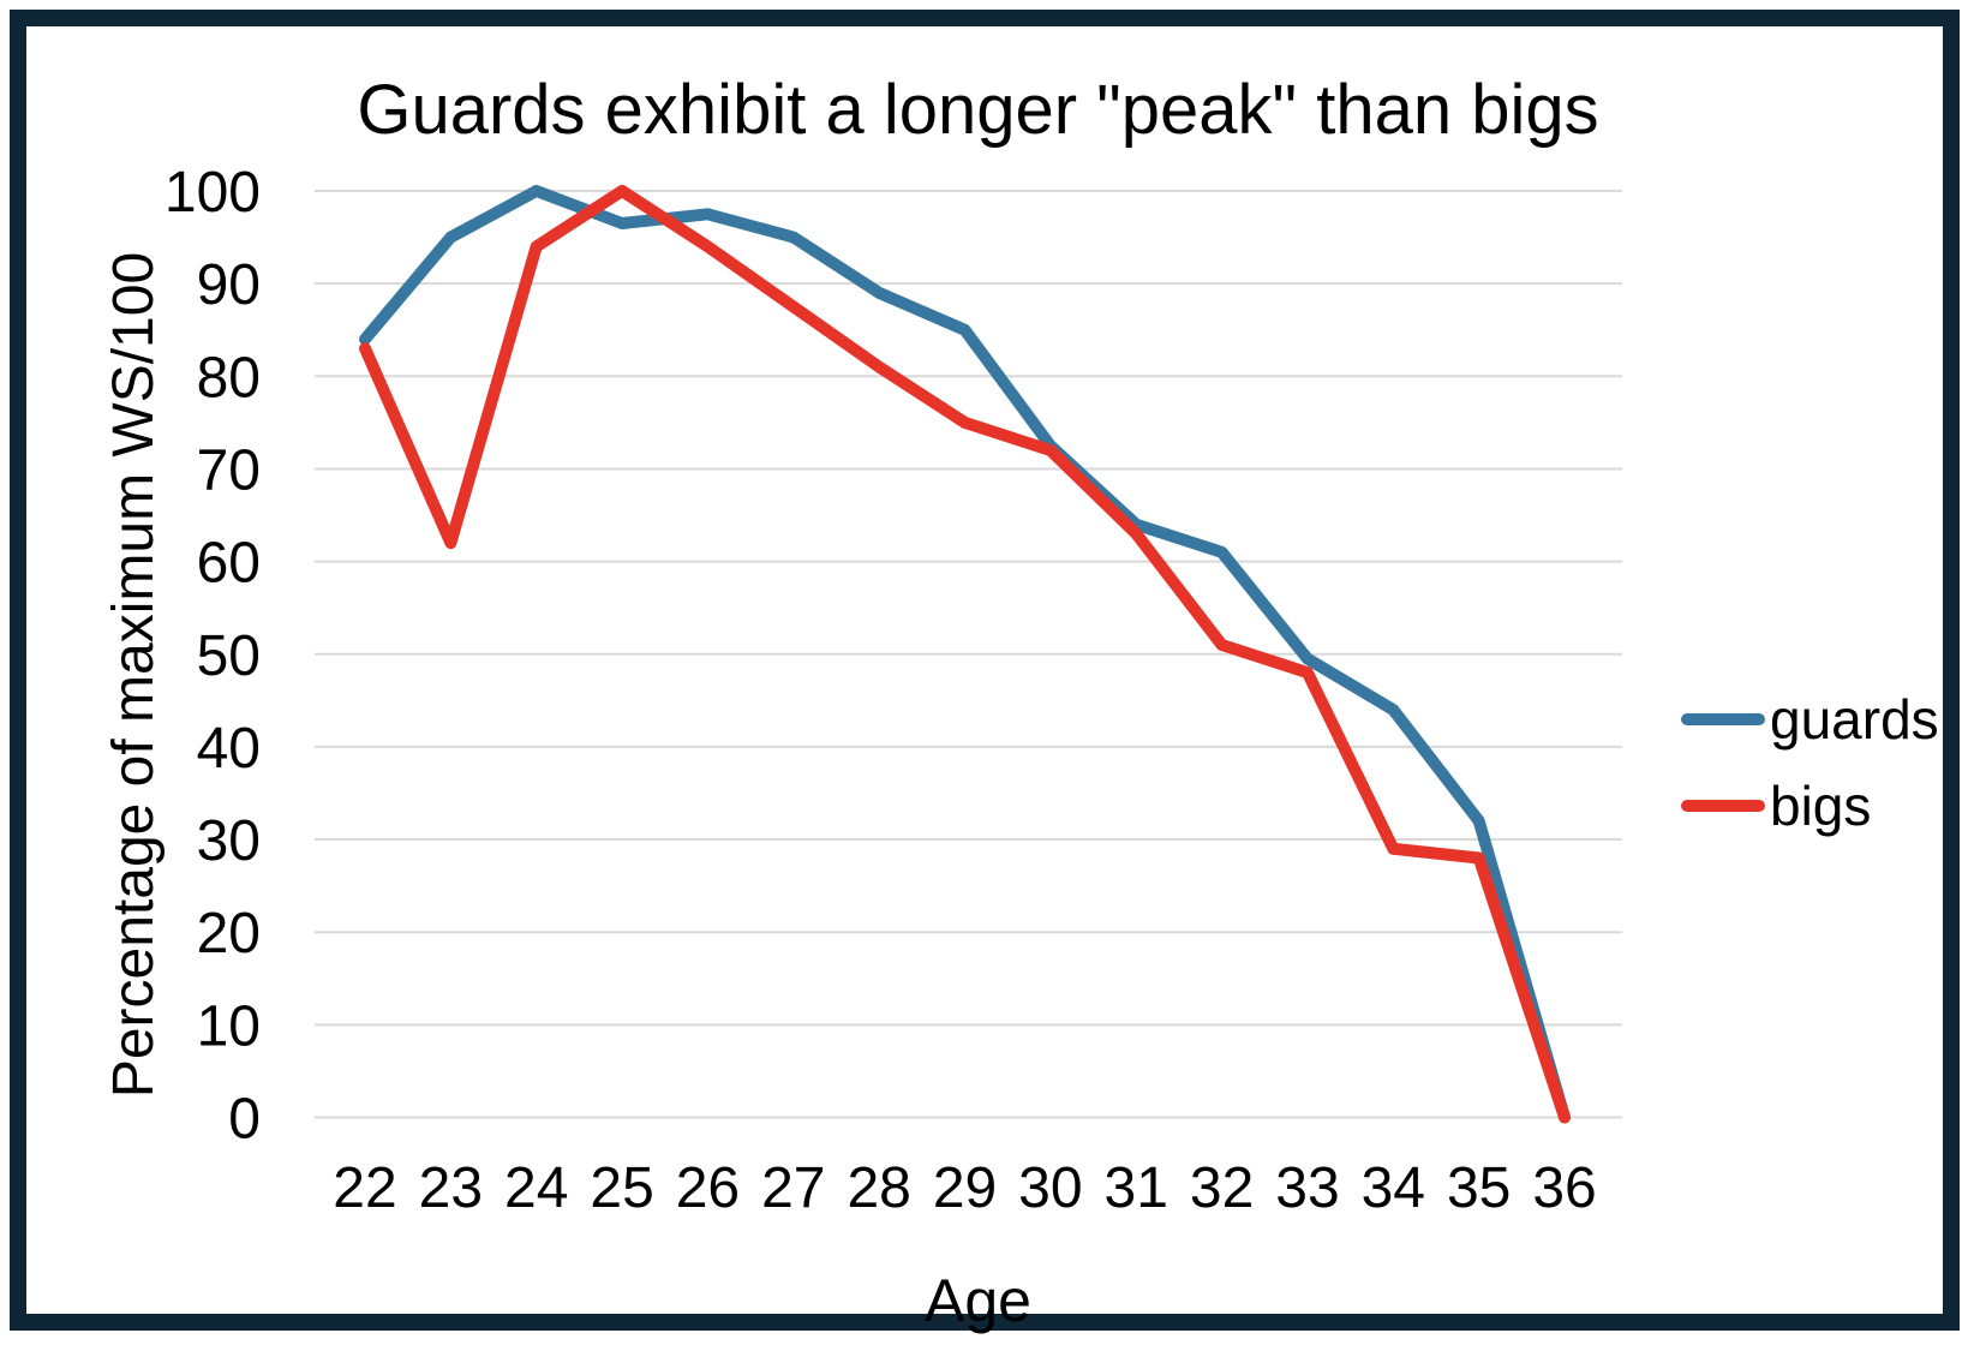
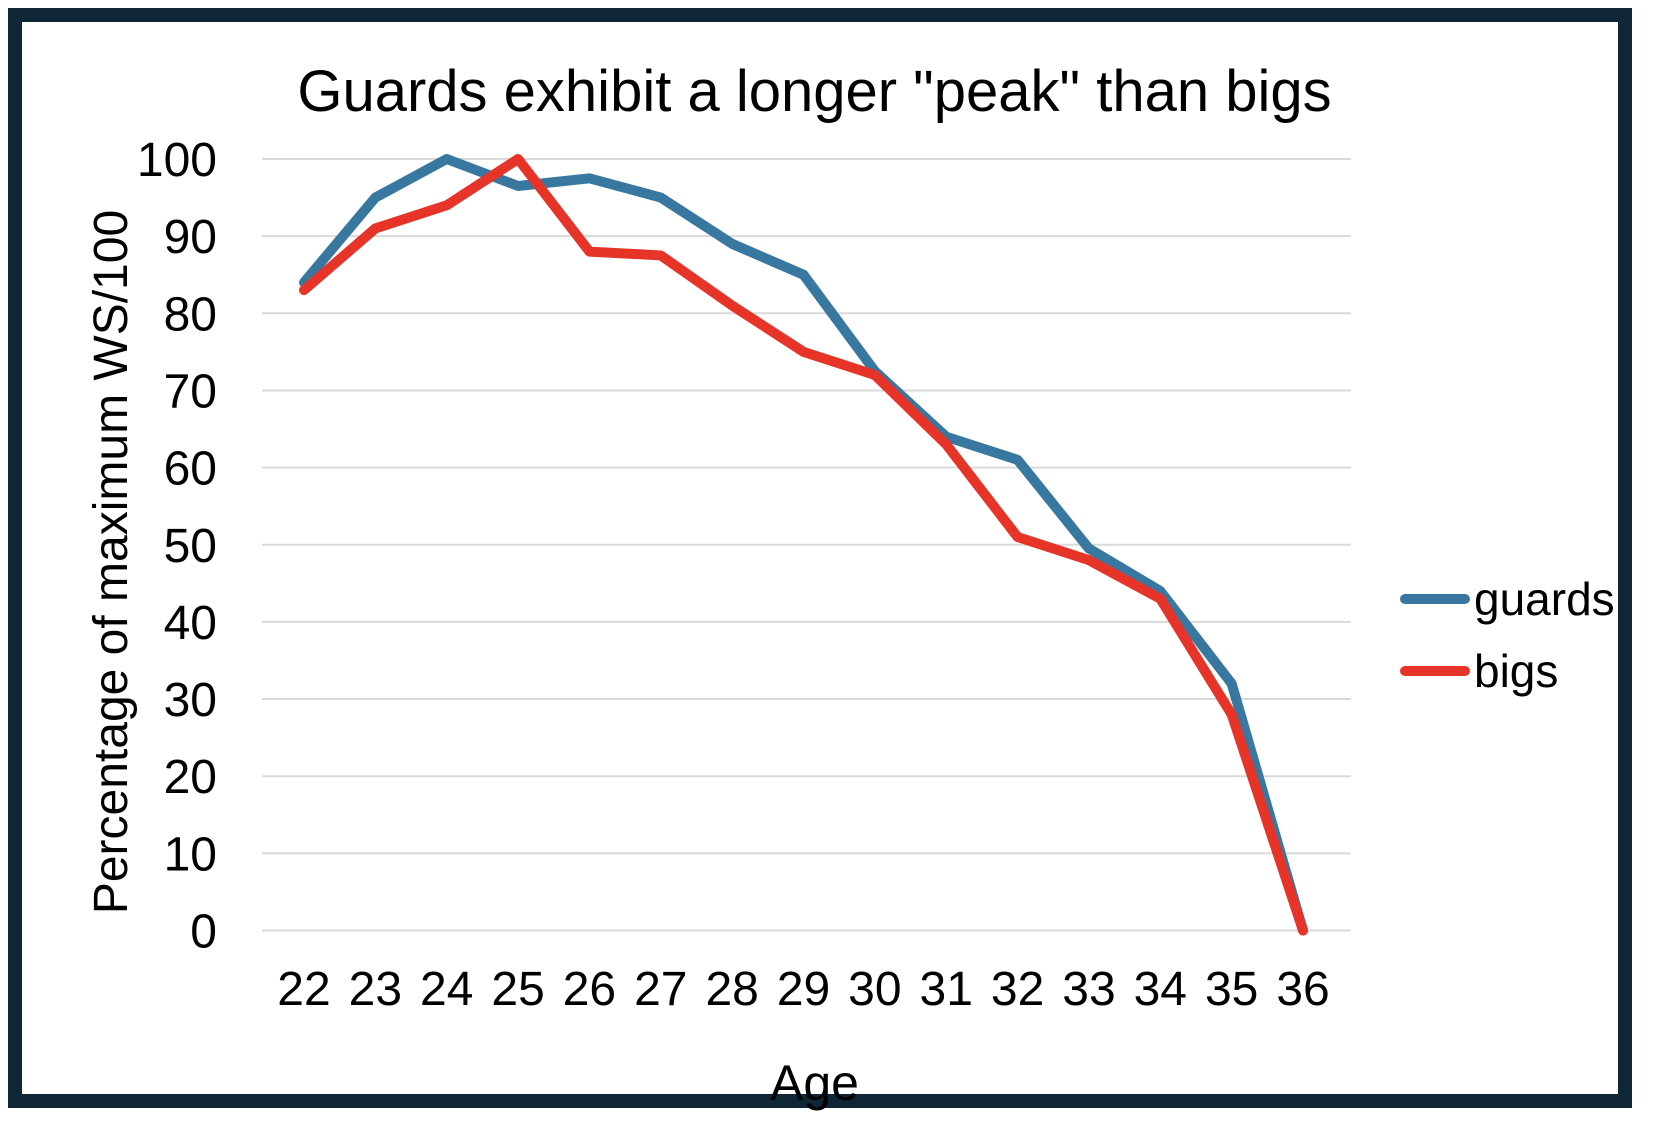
bigs/23: 62 -> 91
bigs/26: 94 -> 88
bigs/34: 29 -> 43
